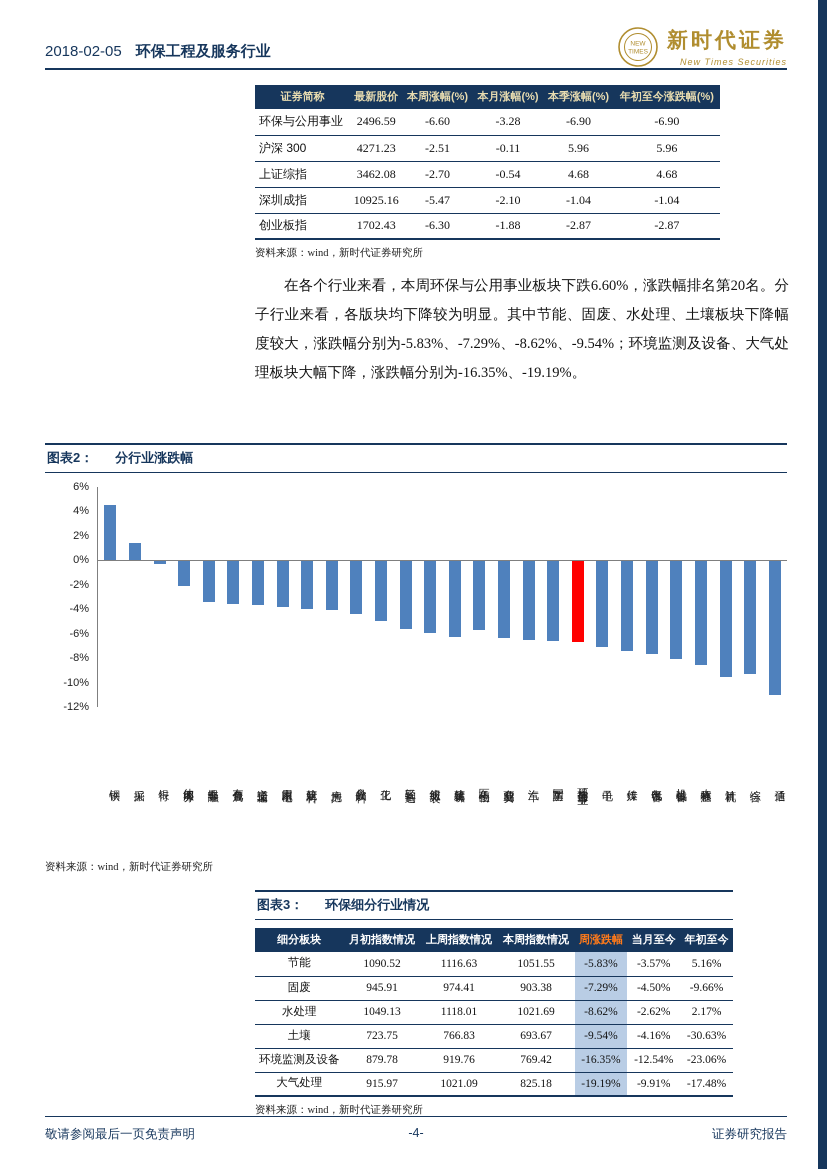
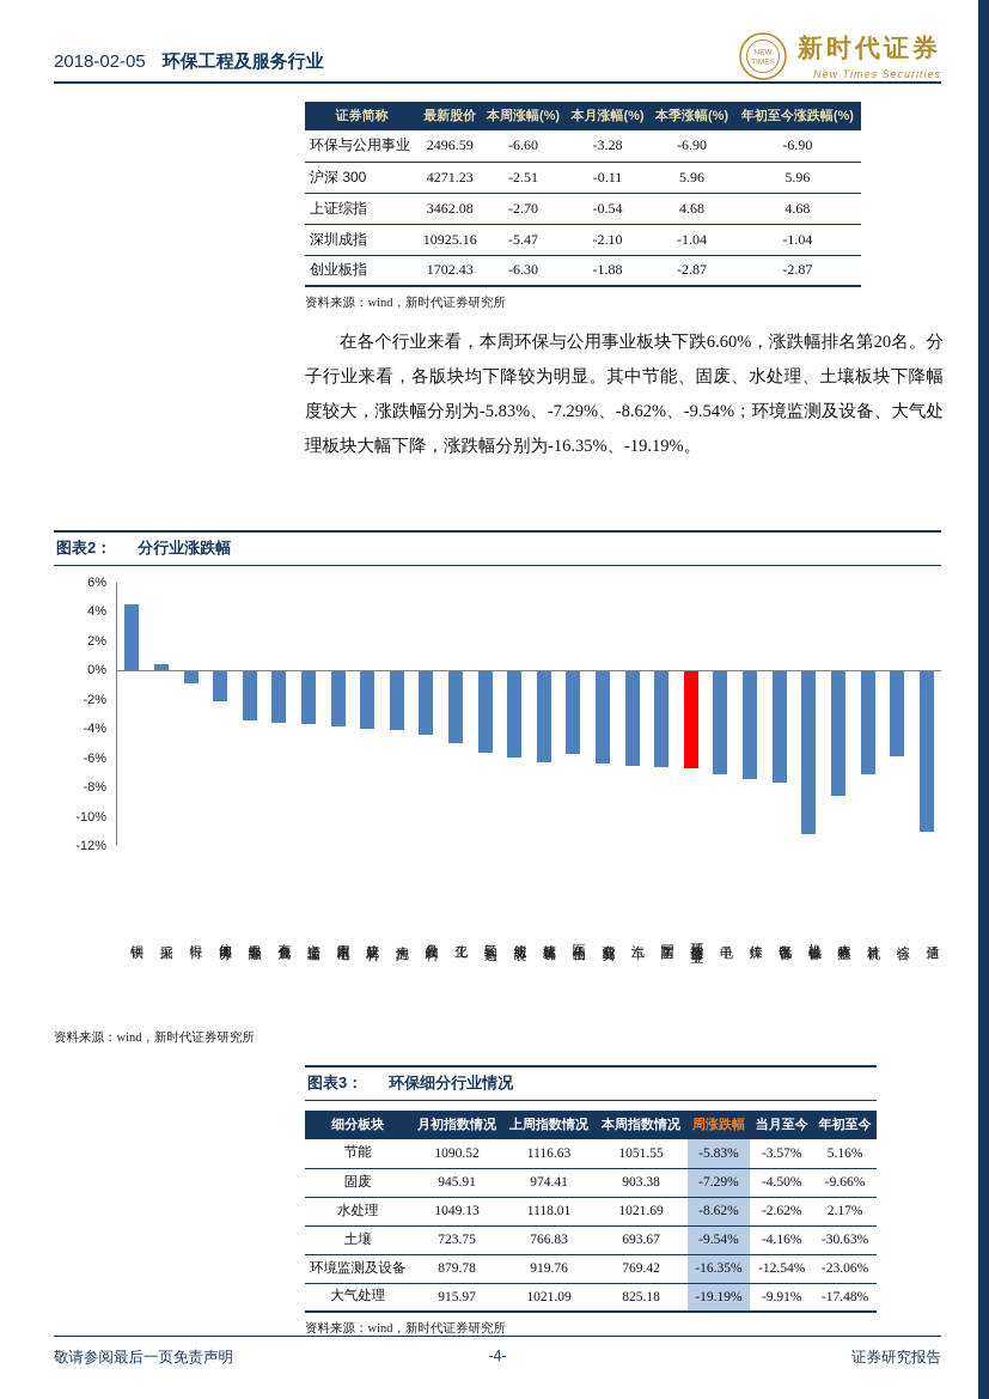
采掘: 1.4% -> 0.4%
银行: -0.2% -> -0.8%
机械设备: -8.0% -> -11.1%
计算机: -9.5% -> -7.0%
综合: -9.2% -> -5.8%
